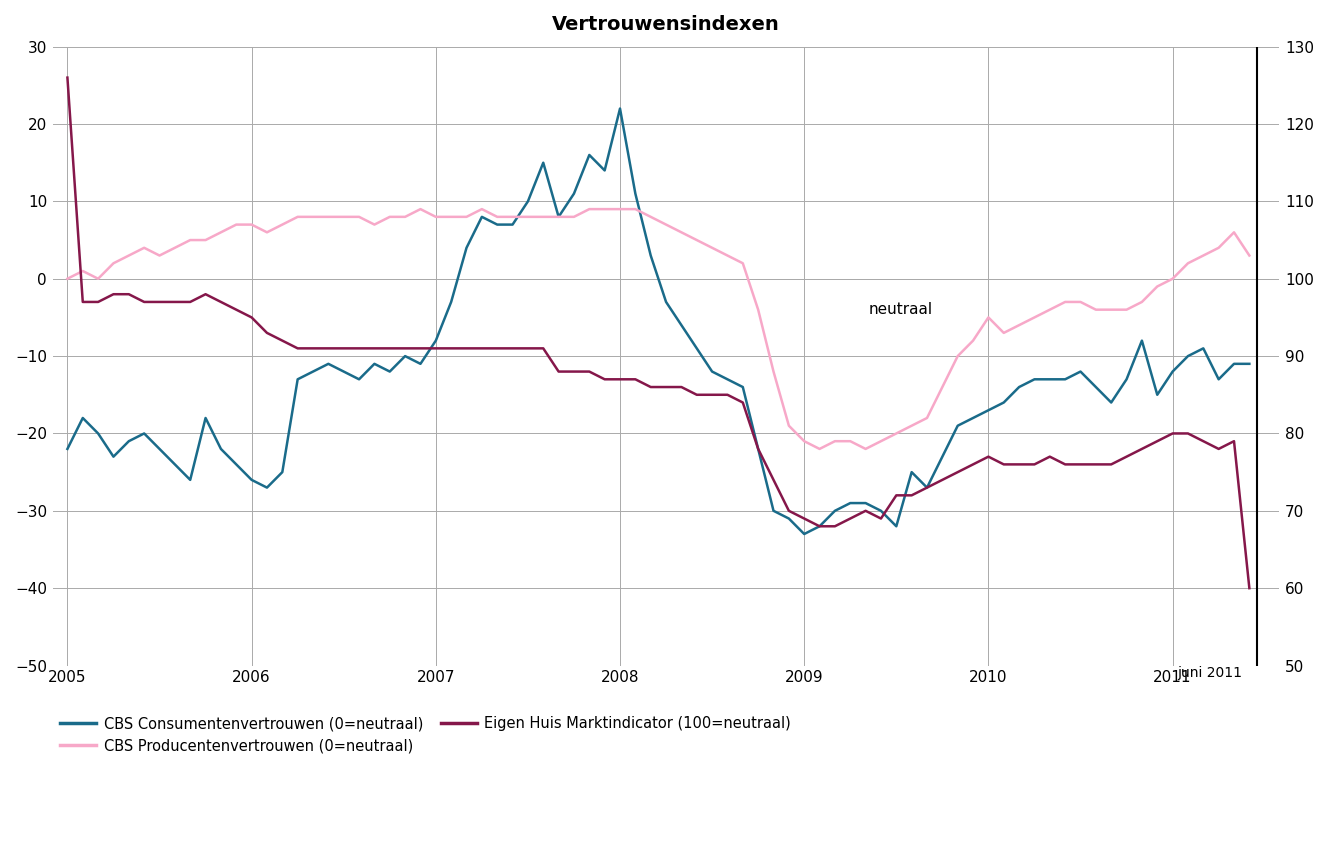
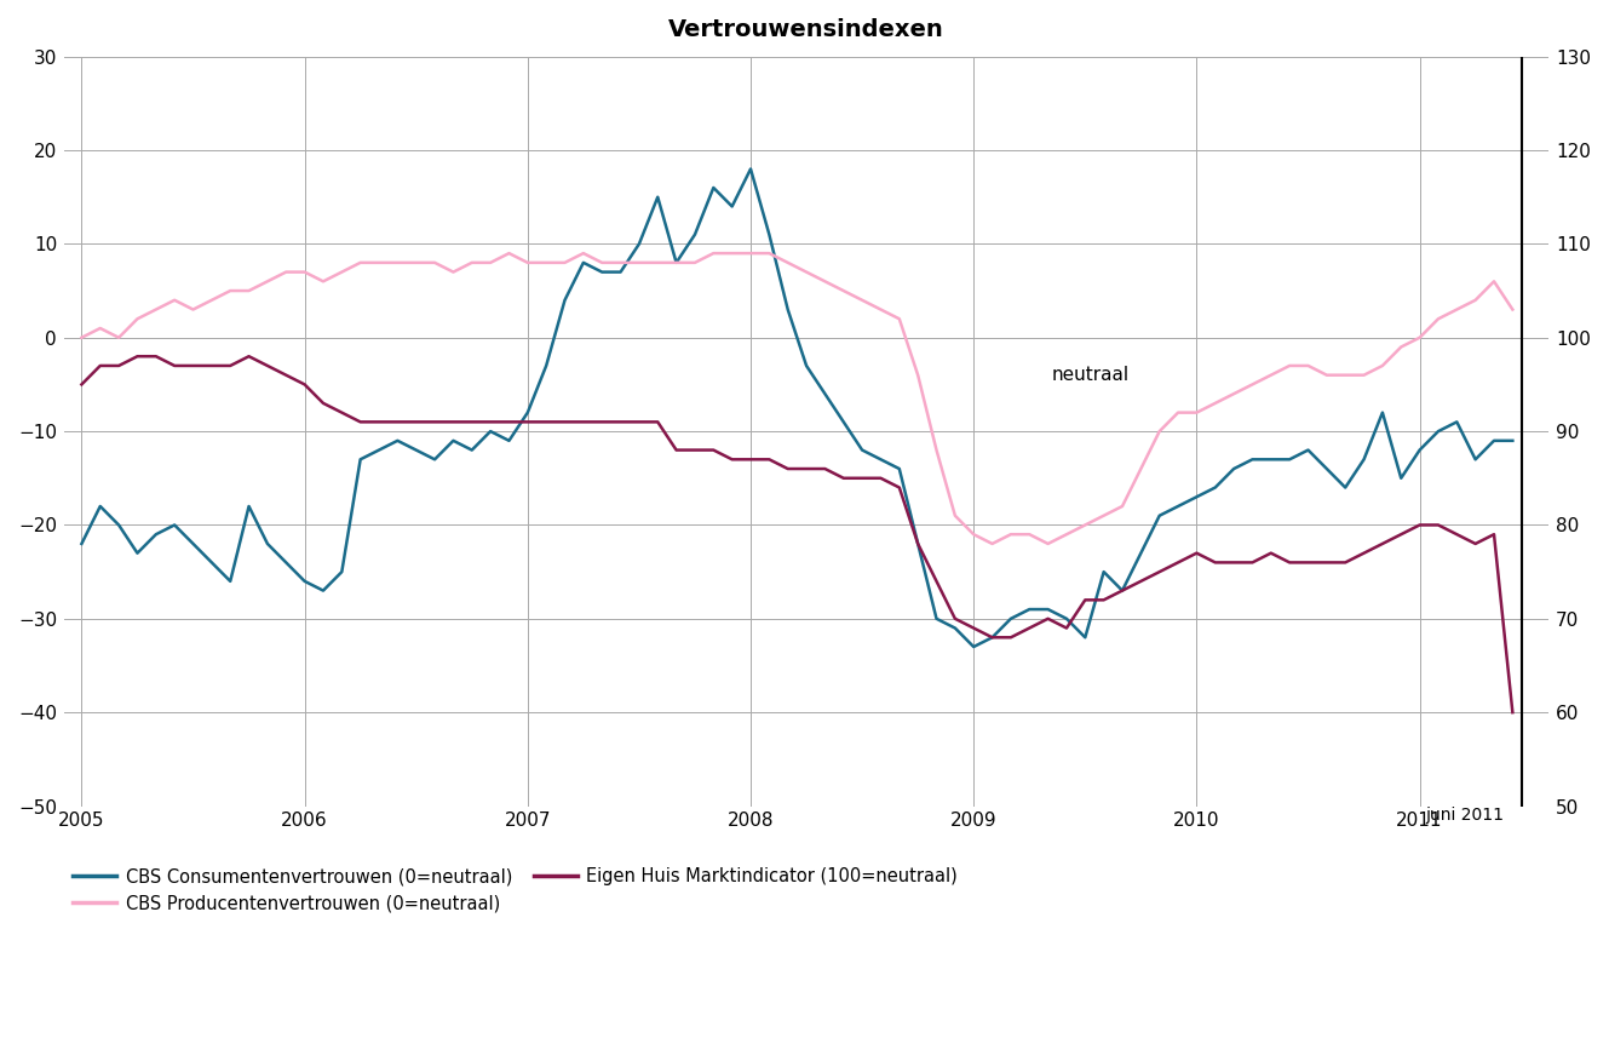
Eigen Huis Marktindicator (100=neutraal)/2005: 126 -> 95
CBS Consumentenvertrouwen (0=neutraal)/2008: 22 -> 18
CBS Producentenvertrouwen (0=neutraal)/2010: -5 -> -8
